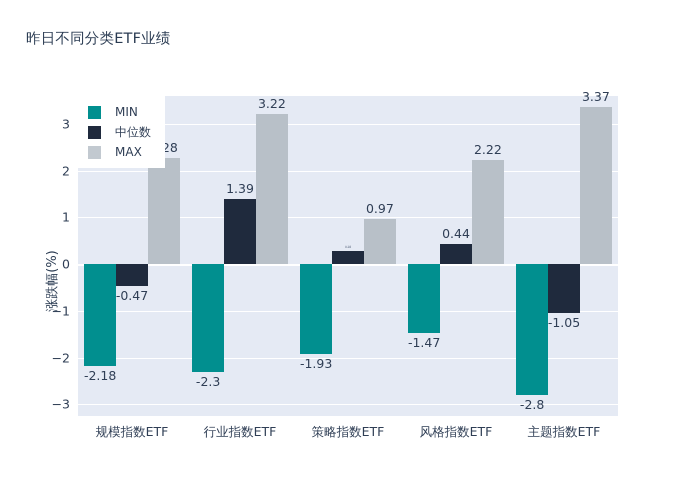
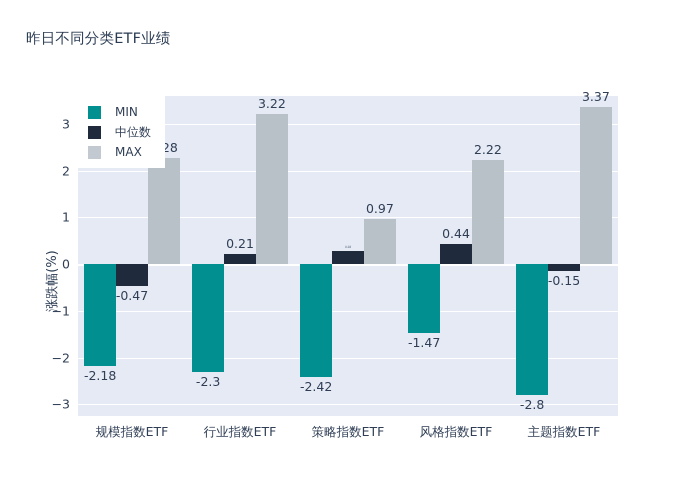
中位数/行业指数ETF: 1.39 -> 0.21
MIN/策略指数ETF: -1.93 -> -2.42
中位数/主题指数ETF: -1.05 -> -0.15
